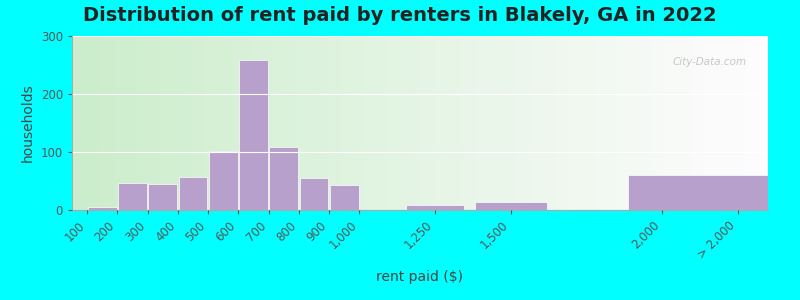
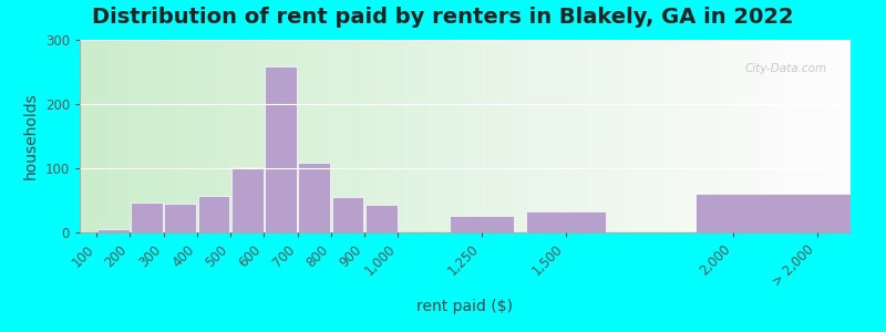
1,250: 9 -> 26
1,500: 14 -> 32
